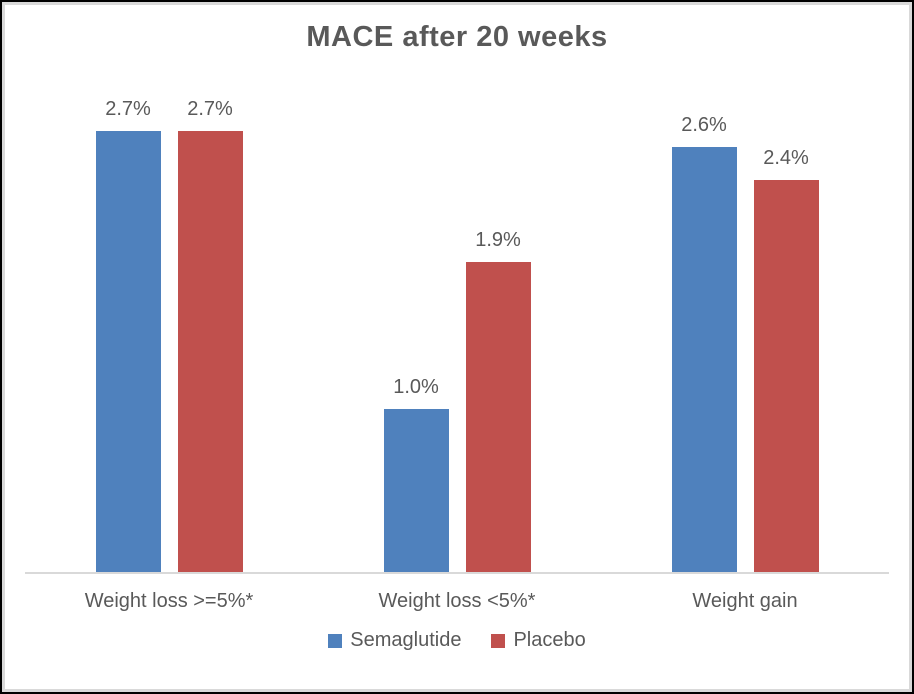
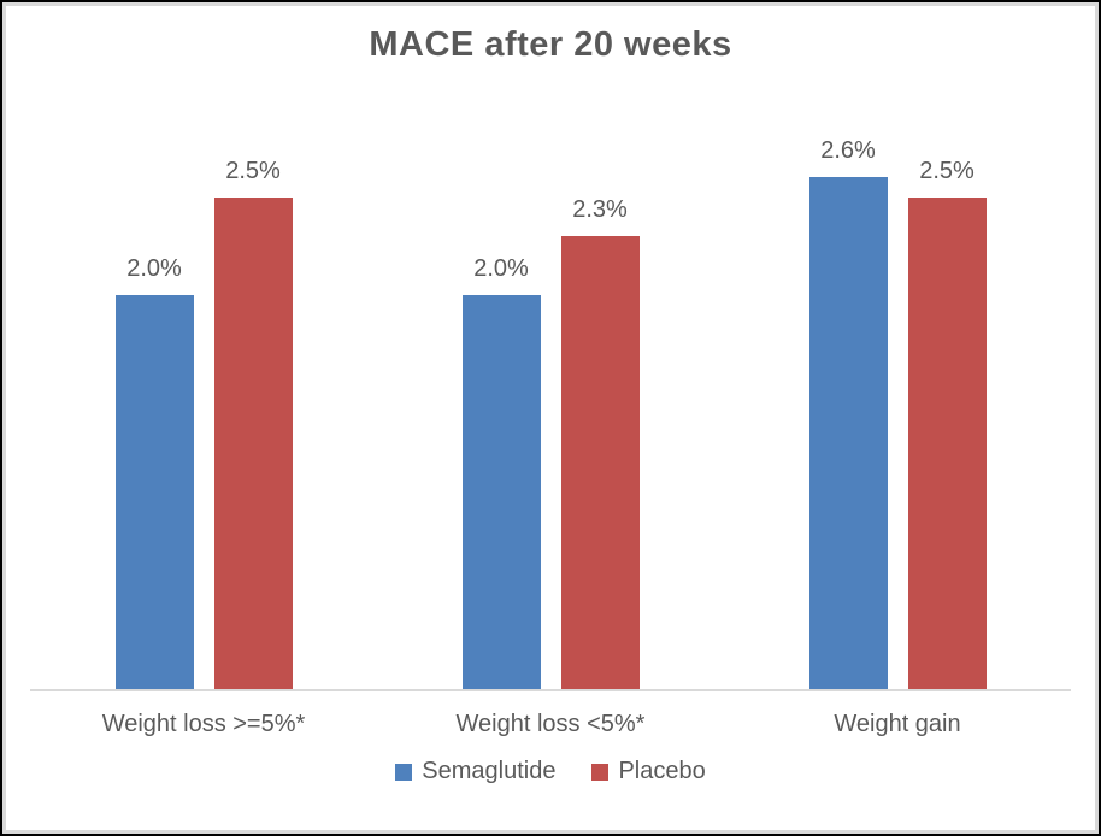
Semaglutide/Weight loss >=5%*: 2.7% -> 2.0%
Placebo/Weight loss >=5%*: 2.7% -> 2.5%
Semaglutide/Weight loss <5%*: 1.0% -> 2.0%
Placebo/Weight loss <5%*: 1.9% -> 2.3%
Placebo/Weight gain: 2.4% -> 2.5%
